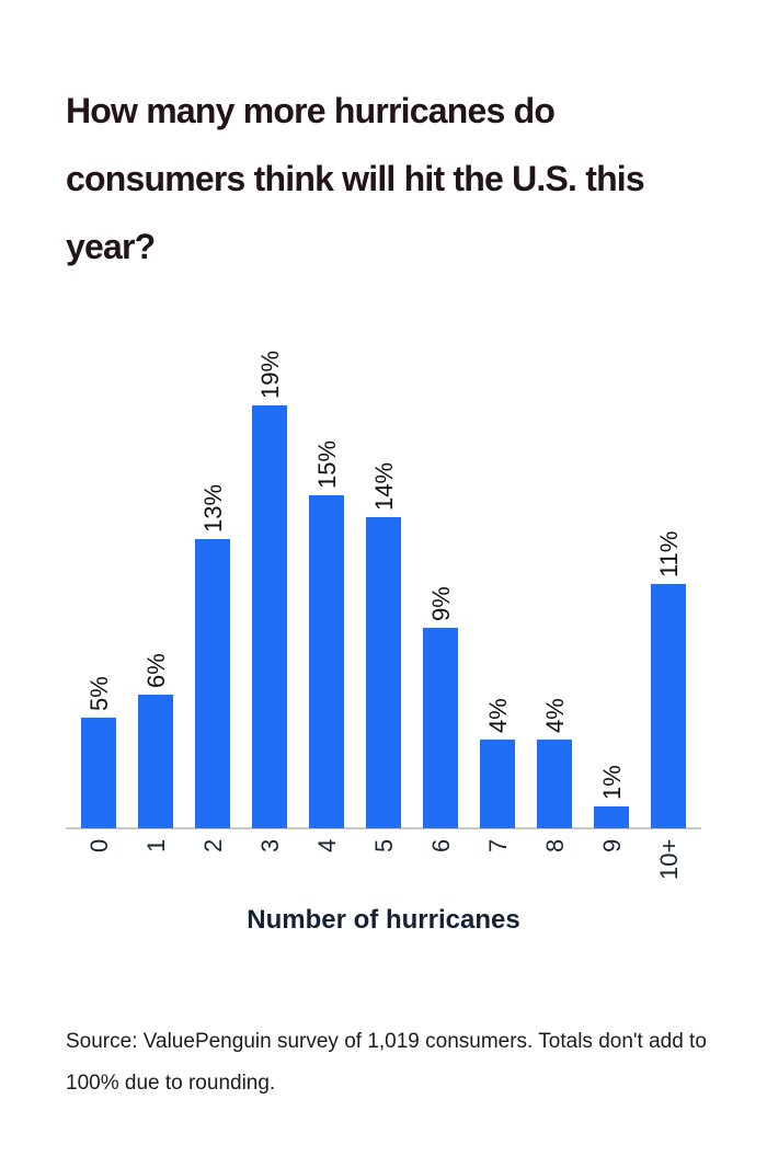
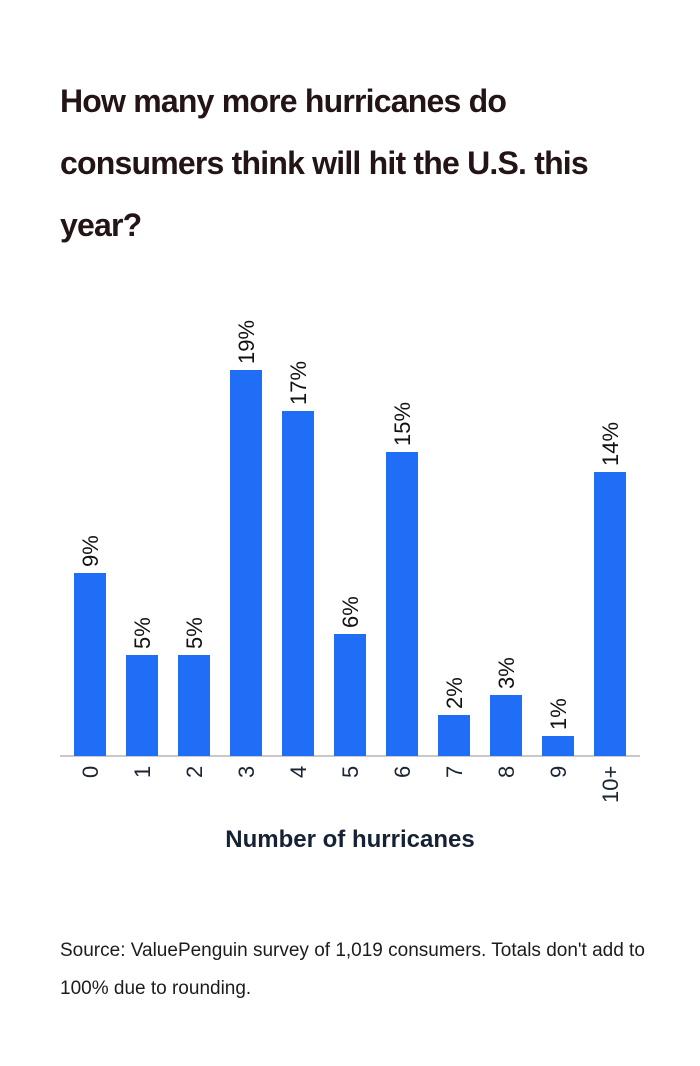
0: 5% -> 9%
1: 6% -> 5%
2: 13% -> 5%
4: 15% -> 17%
5: 14% -> 6%
6: 9% -> 15%
7: 4% -> 2%
8: 4% -> 3%
10+: 11% -> 14%
